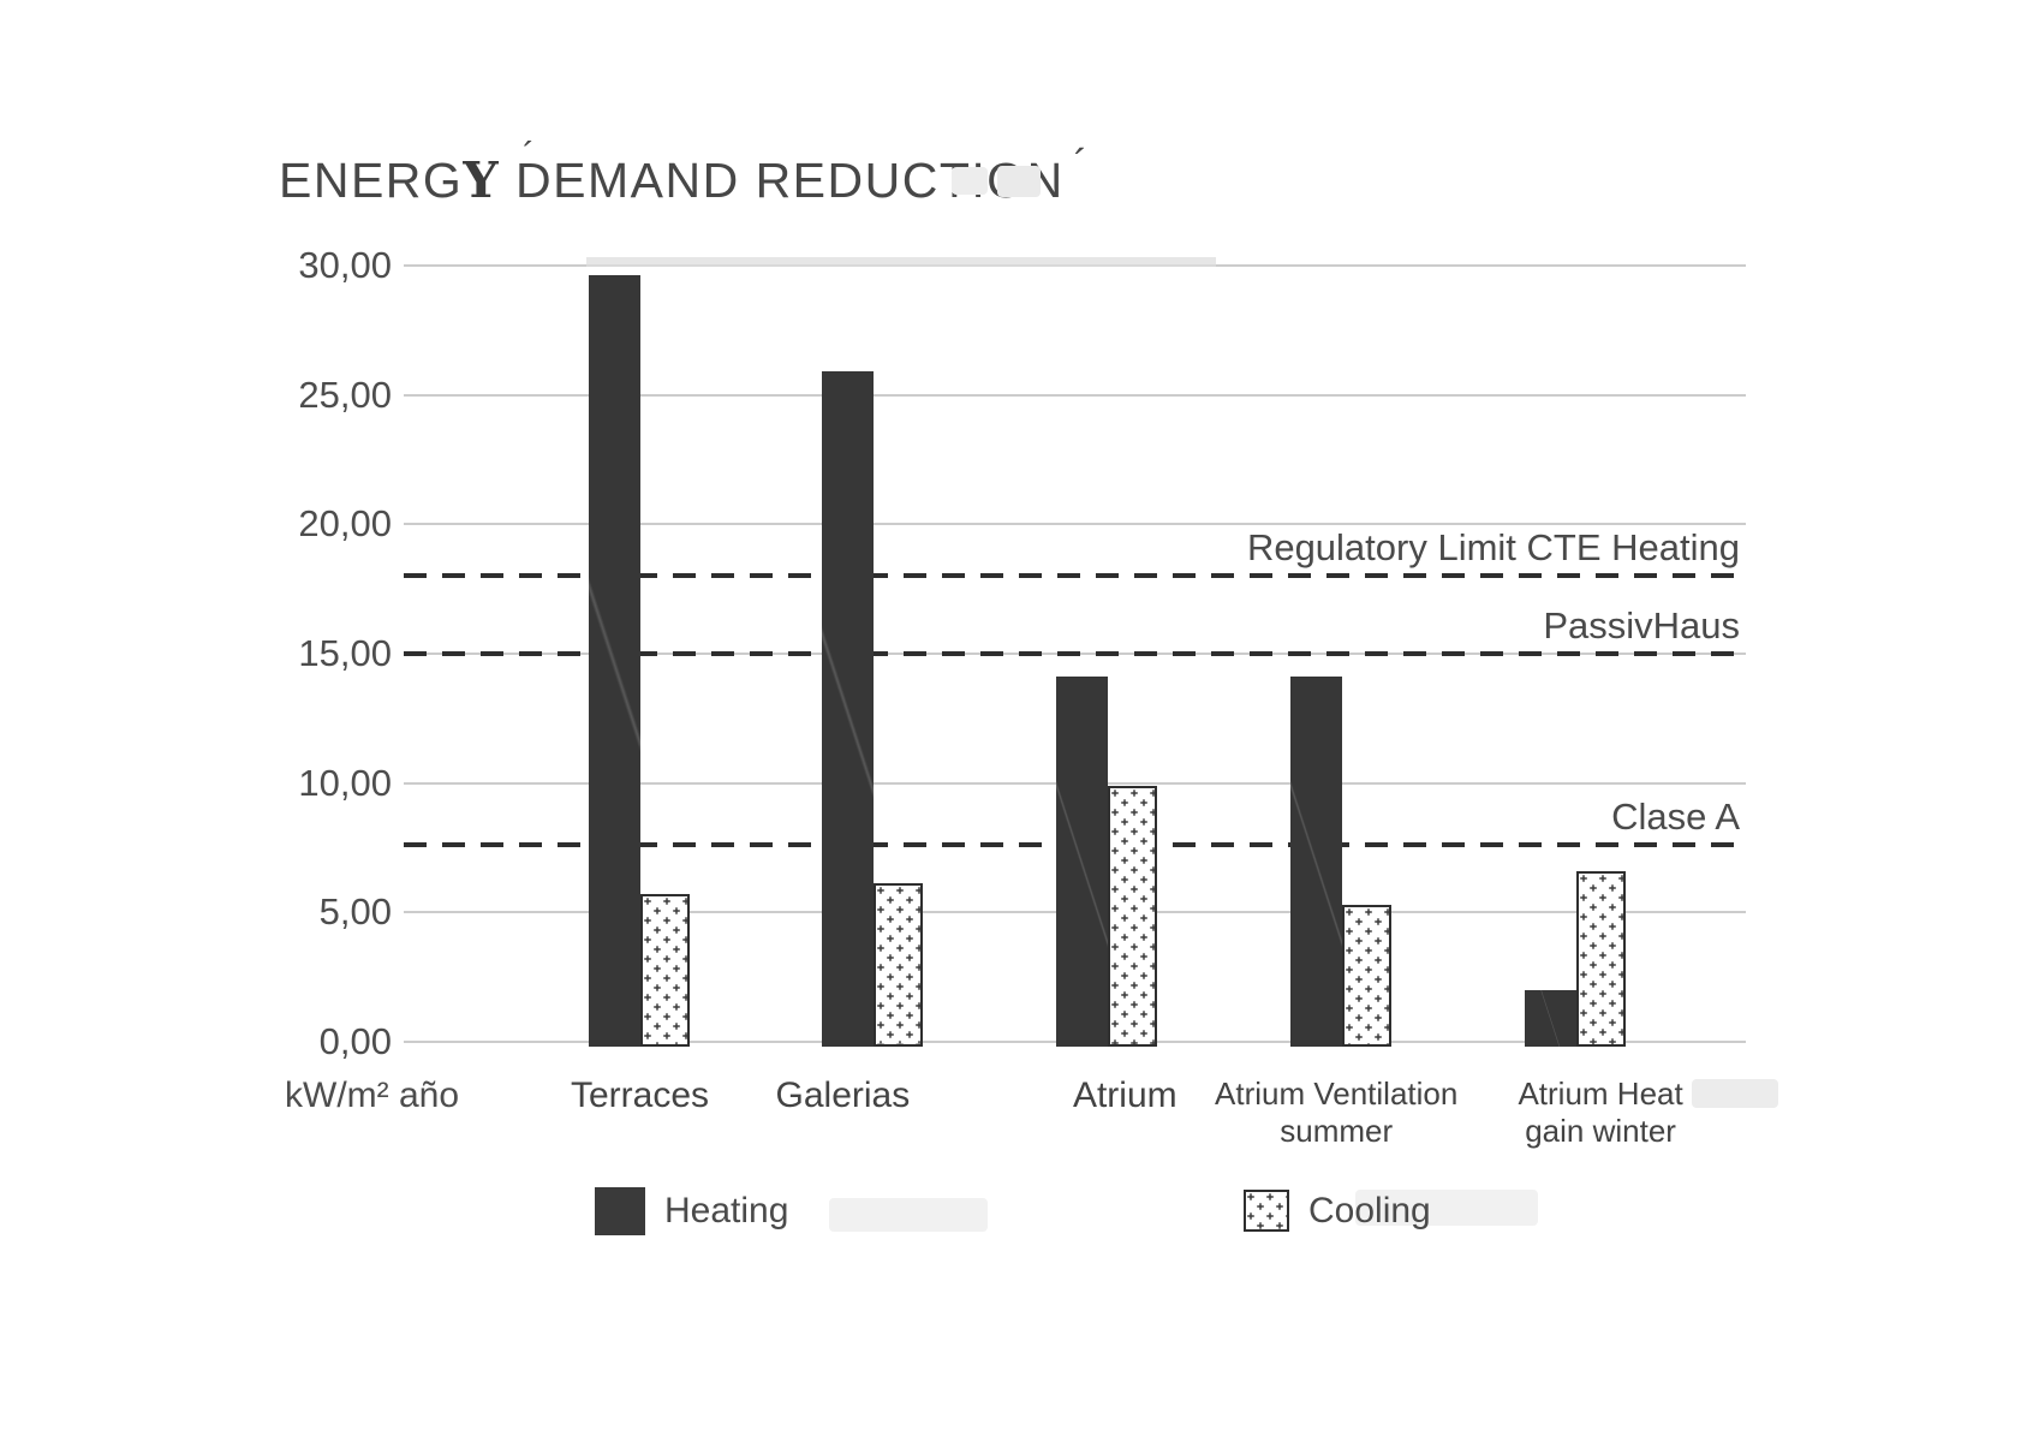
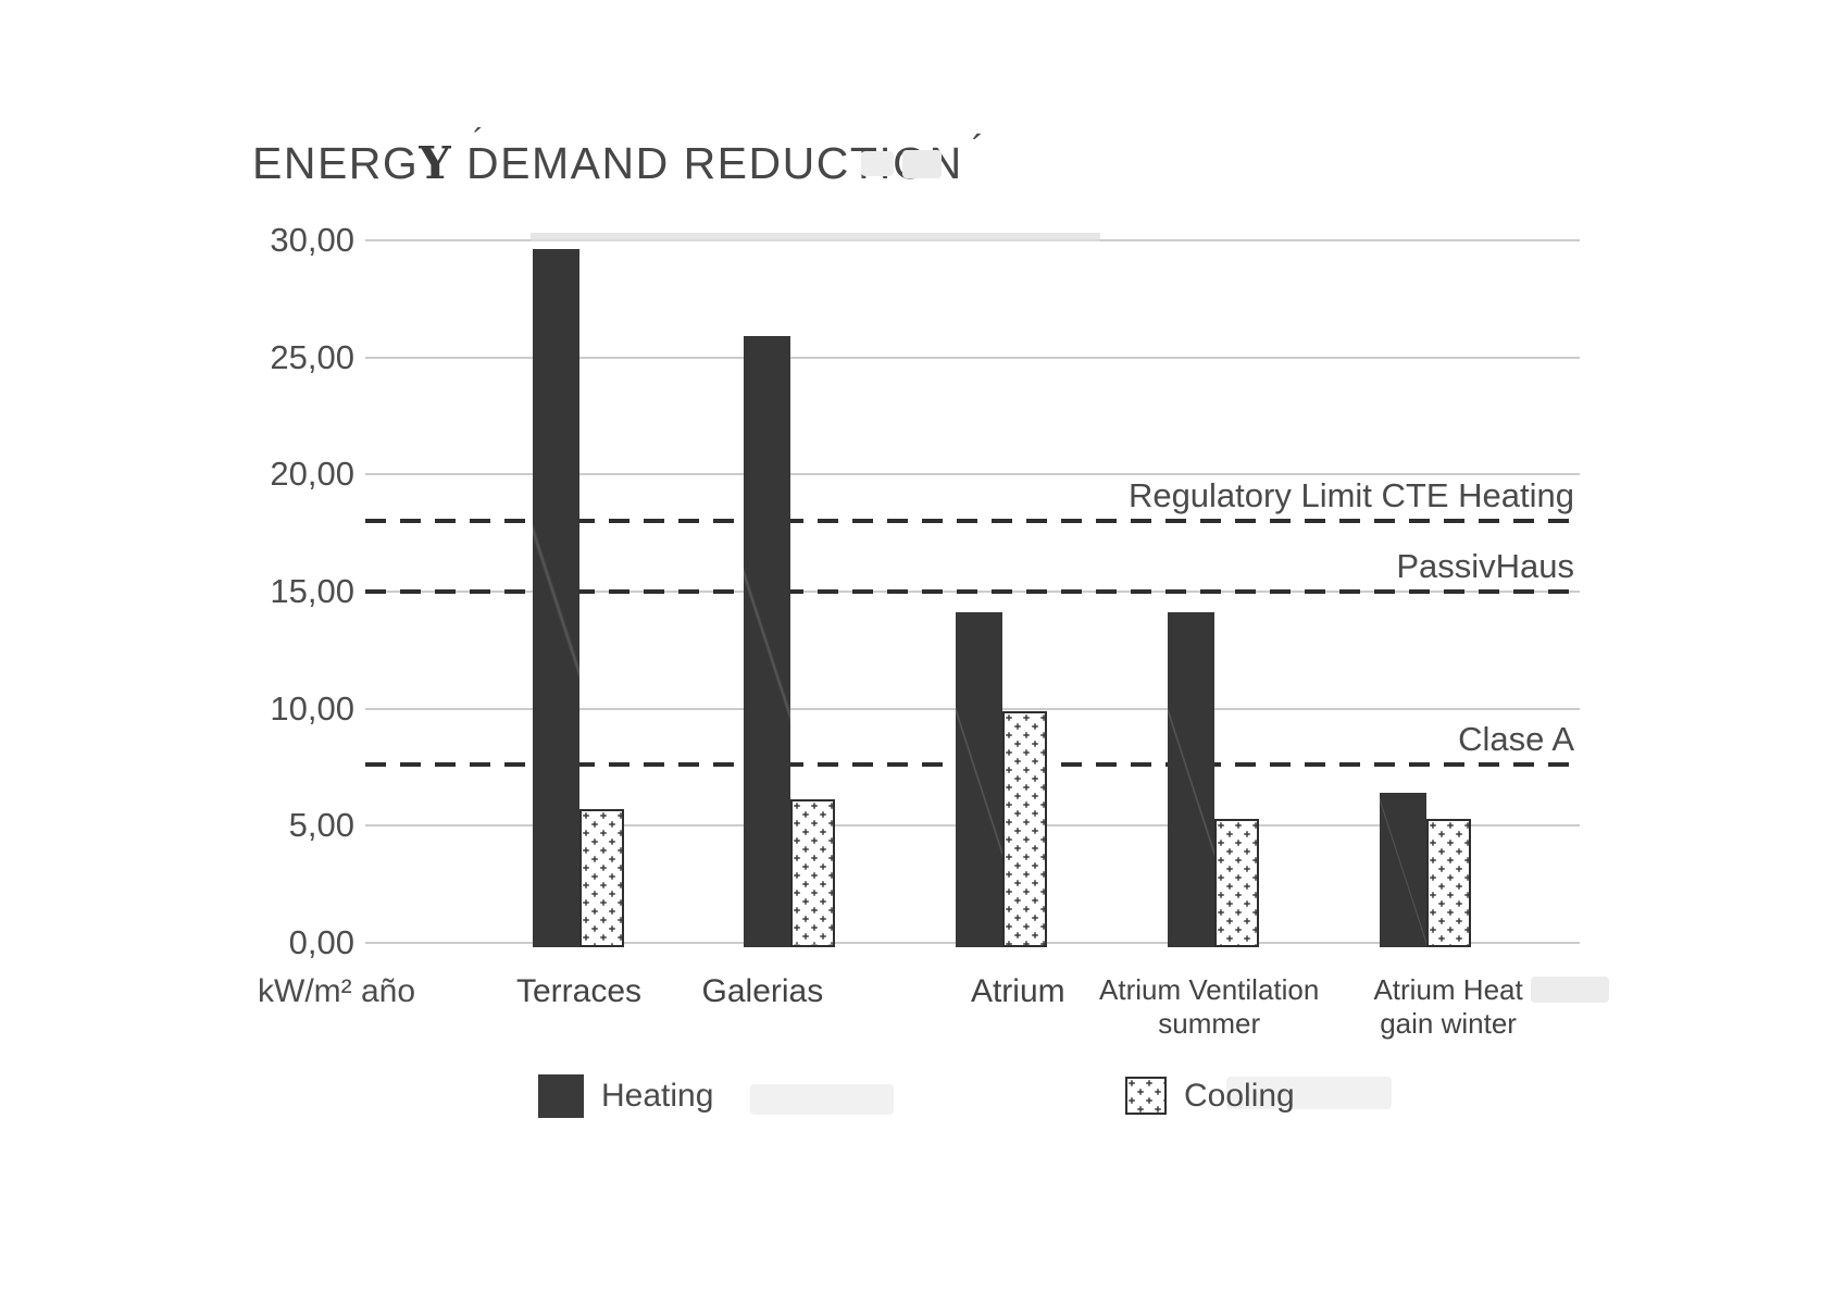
Heating/Atrium Heat gain winter: 2,2 -> 6,6
Cooling/Atrium Heat gain winter: 6,8 -> 5,5
